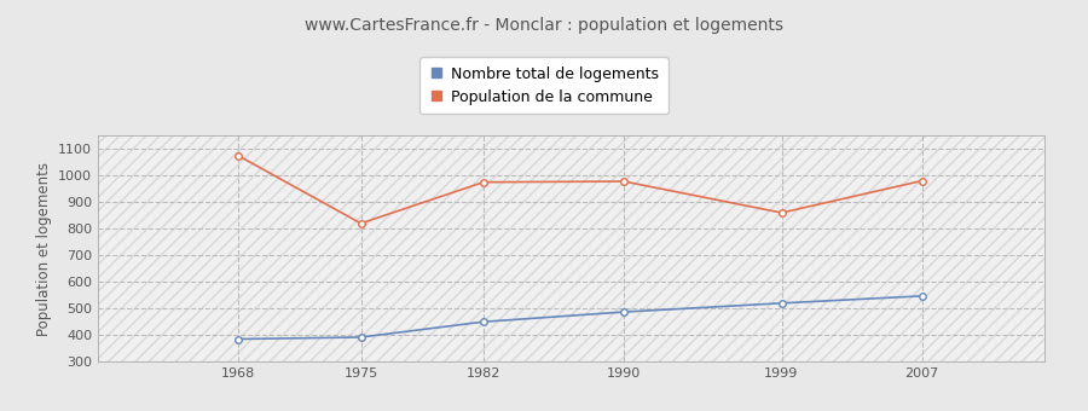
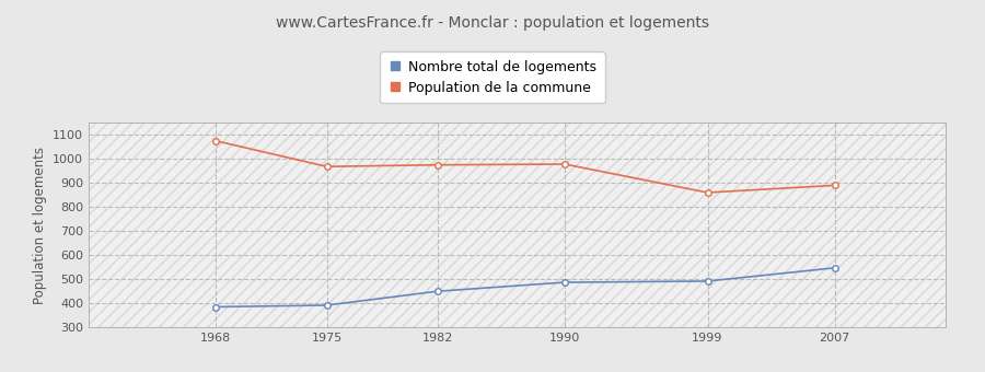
Population de la commune/1975: 820 -> 968
Nombre total de logements/1999: 520 -> 492
Population de la commune/2007: 980 -> 890
